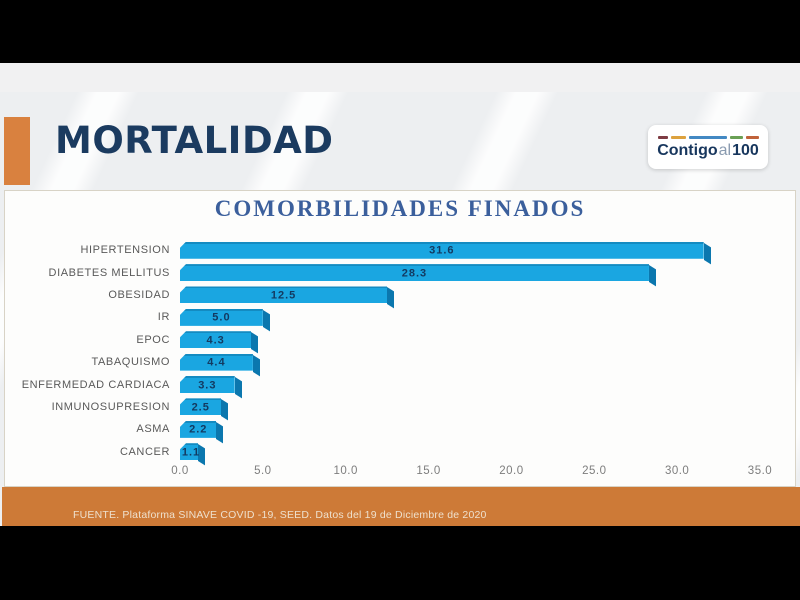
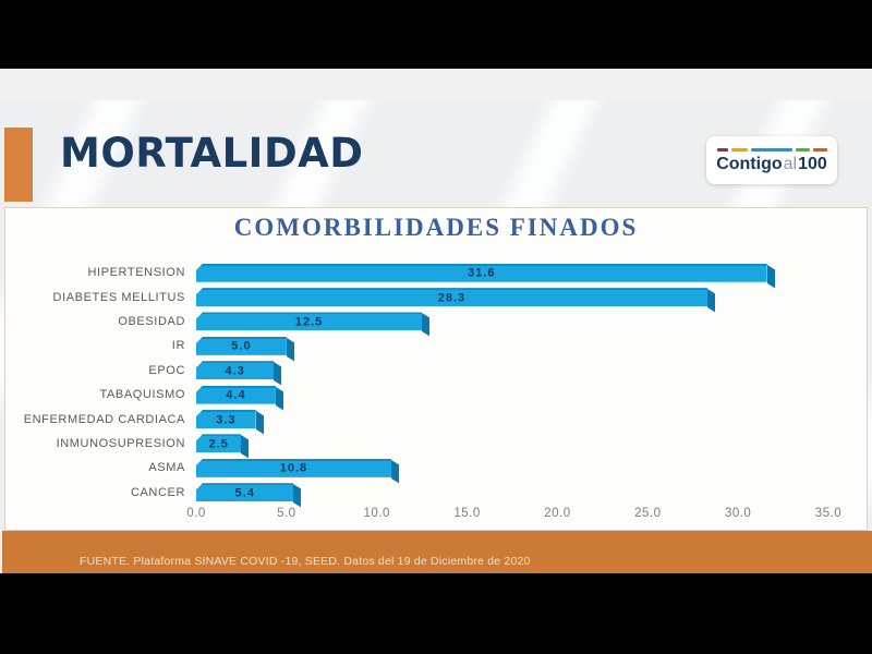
ASMA: 2.2 -> 10.8
CANCER: 1.1 -> 5.4
